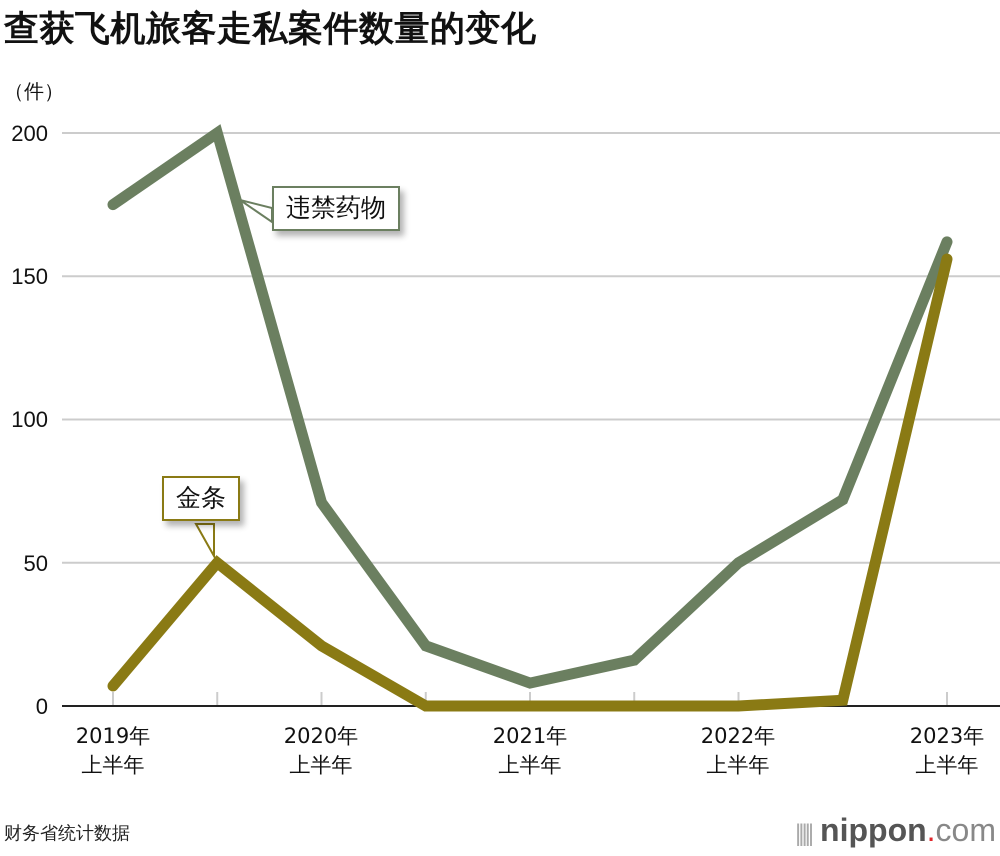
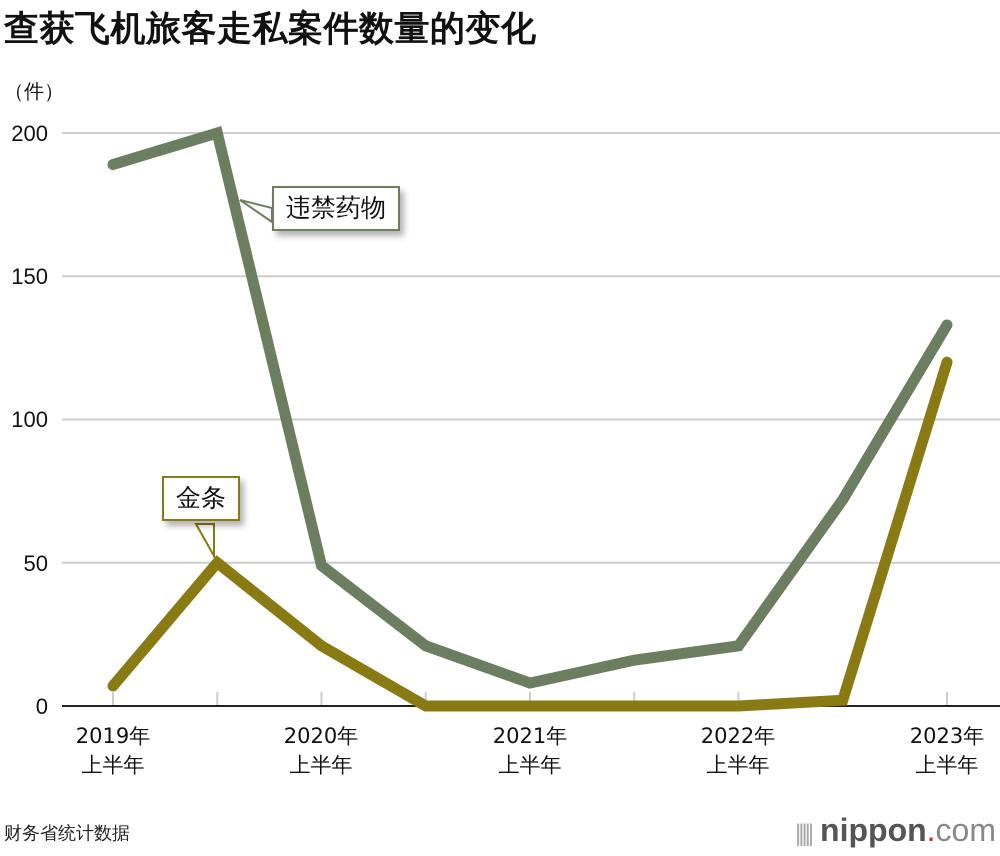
违禁药物/2019年上半年: 175 -> 189
违禁药物/2020年上半年: 71 -> 49
违禁药物/2022年上半年: 50 -> 21
违禁药物/2023年上半年: 162 -> 133
金条/2023年上半年: 156 -> 120
